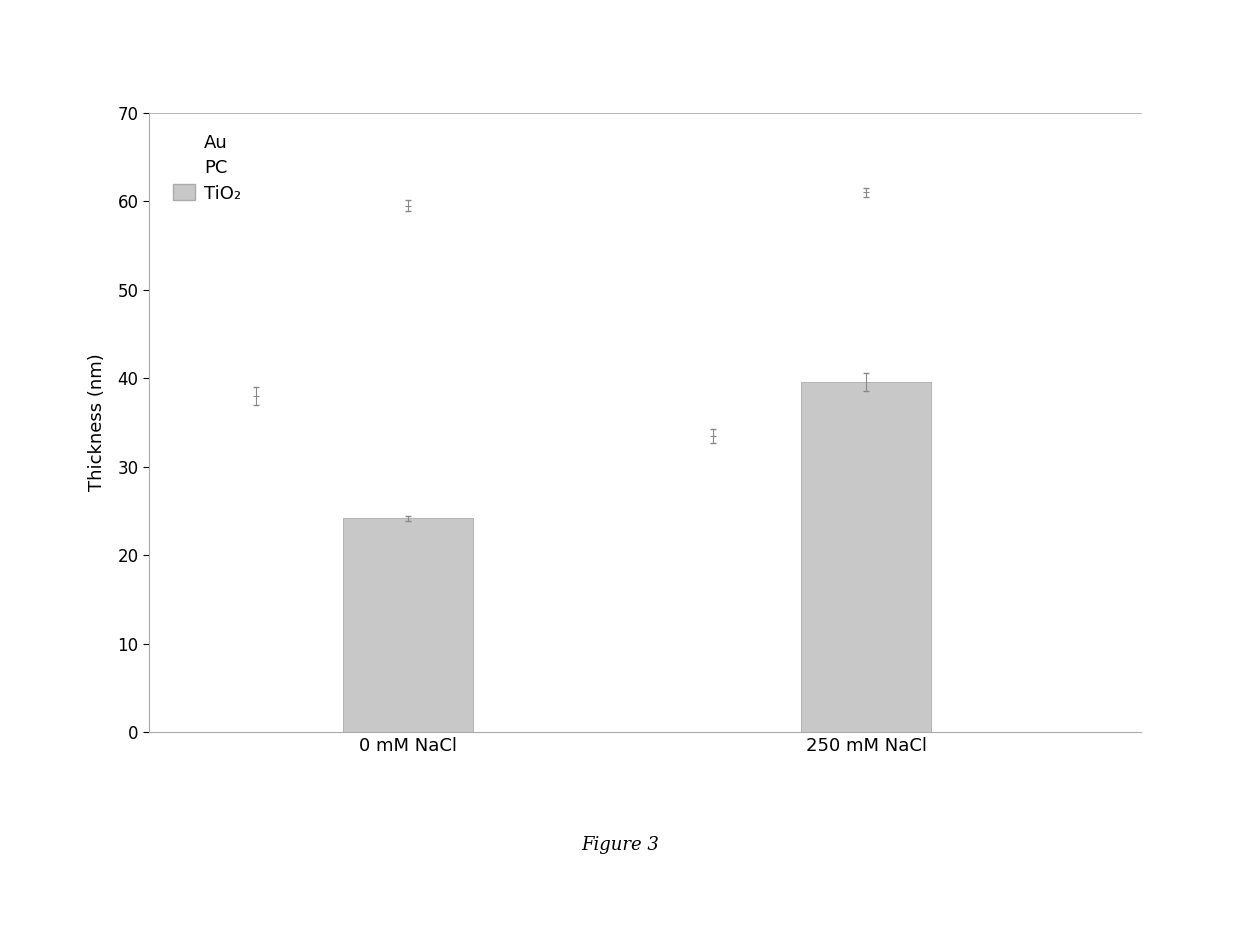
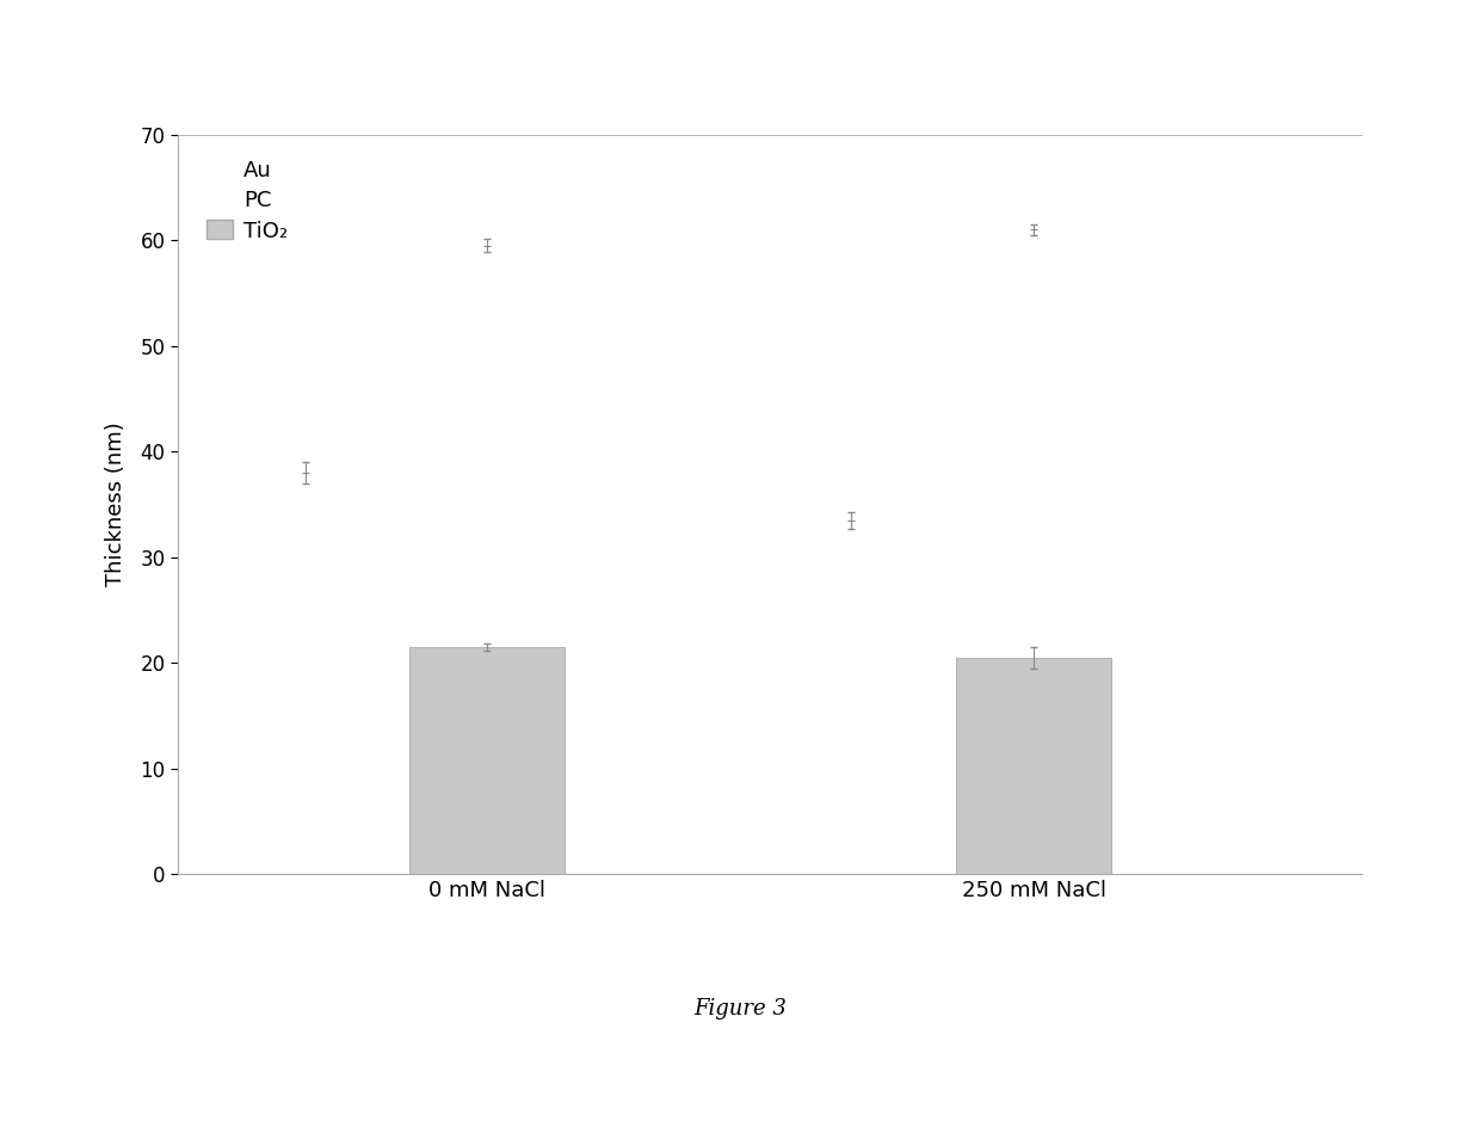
0 mM NaCl: 24.2 -> 21.5
250 mM NaCl: 39.6 -> 20.5
